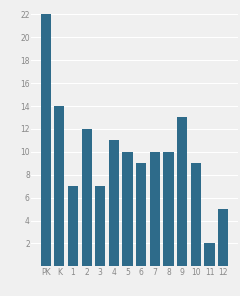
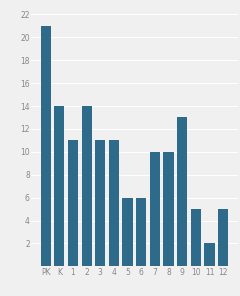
PK: 22 -> 21
1: 7 -> 11
2: 12 -> 14
3: 7 -> 11
5: 10 -> 6
6: 9 -> 6
10: 9 -> 5
